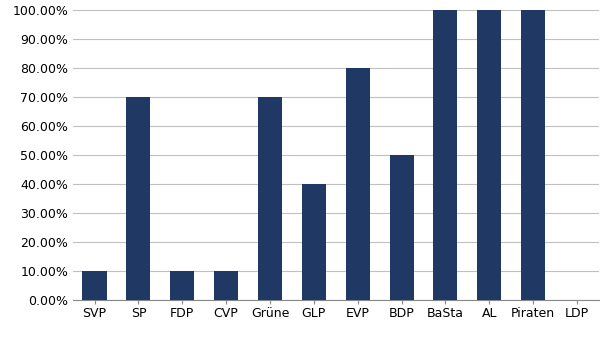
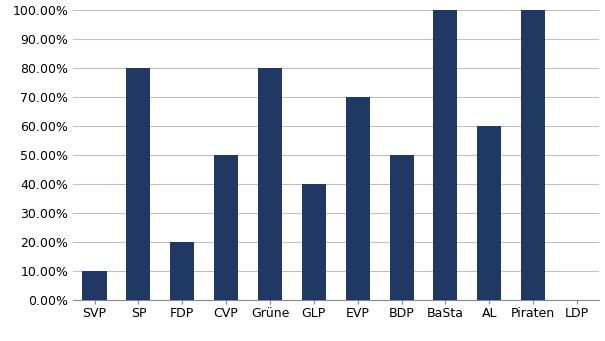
SP: 70% -> 80%
FDP: 10% -> 20%
CVP: 10% -> 50%
Grüne: 70% -> 80%
EVP: 80% -> 70%
AL: 100% -> 60%
